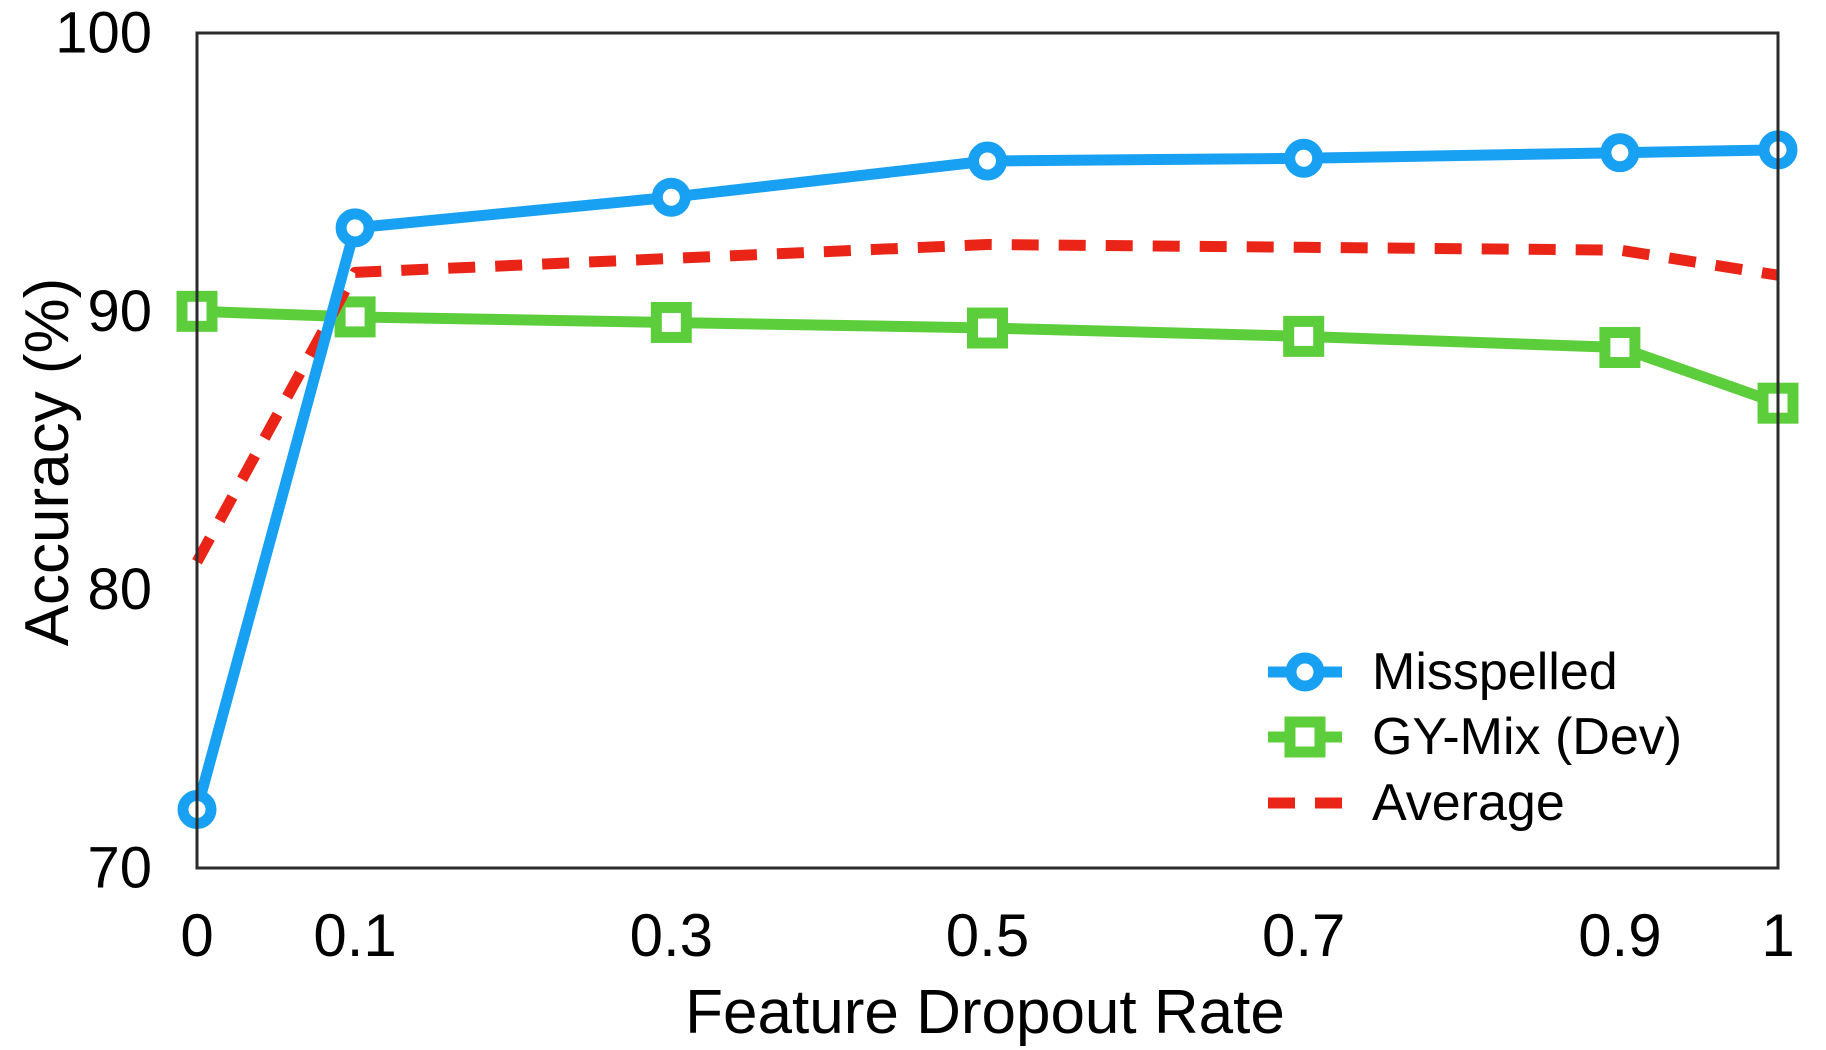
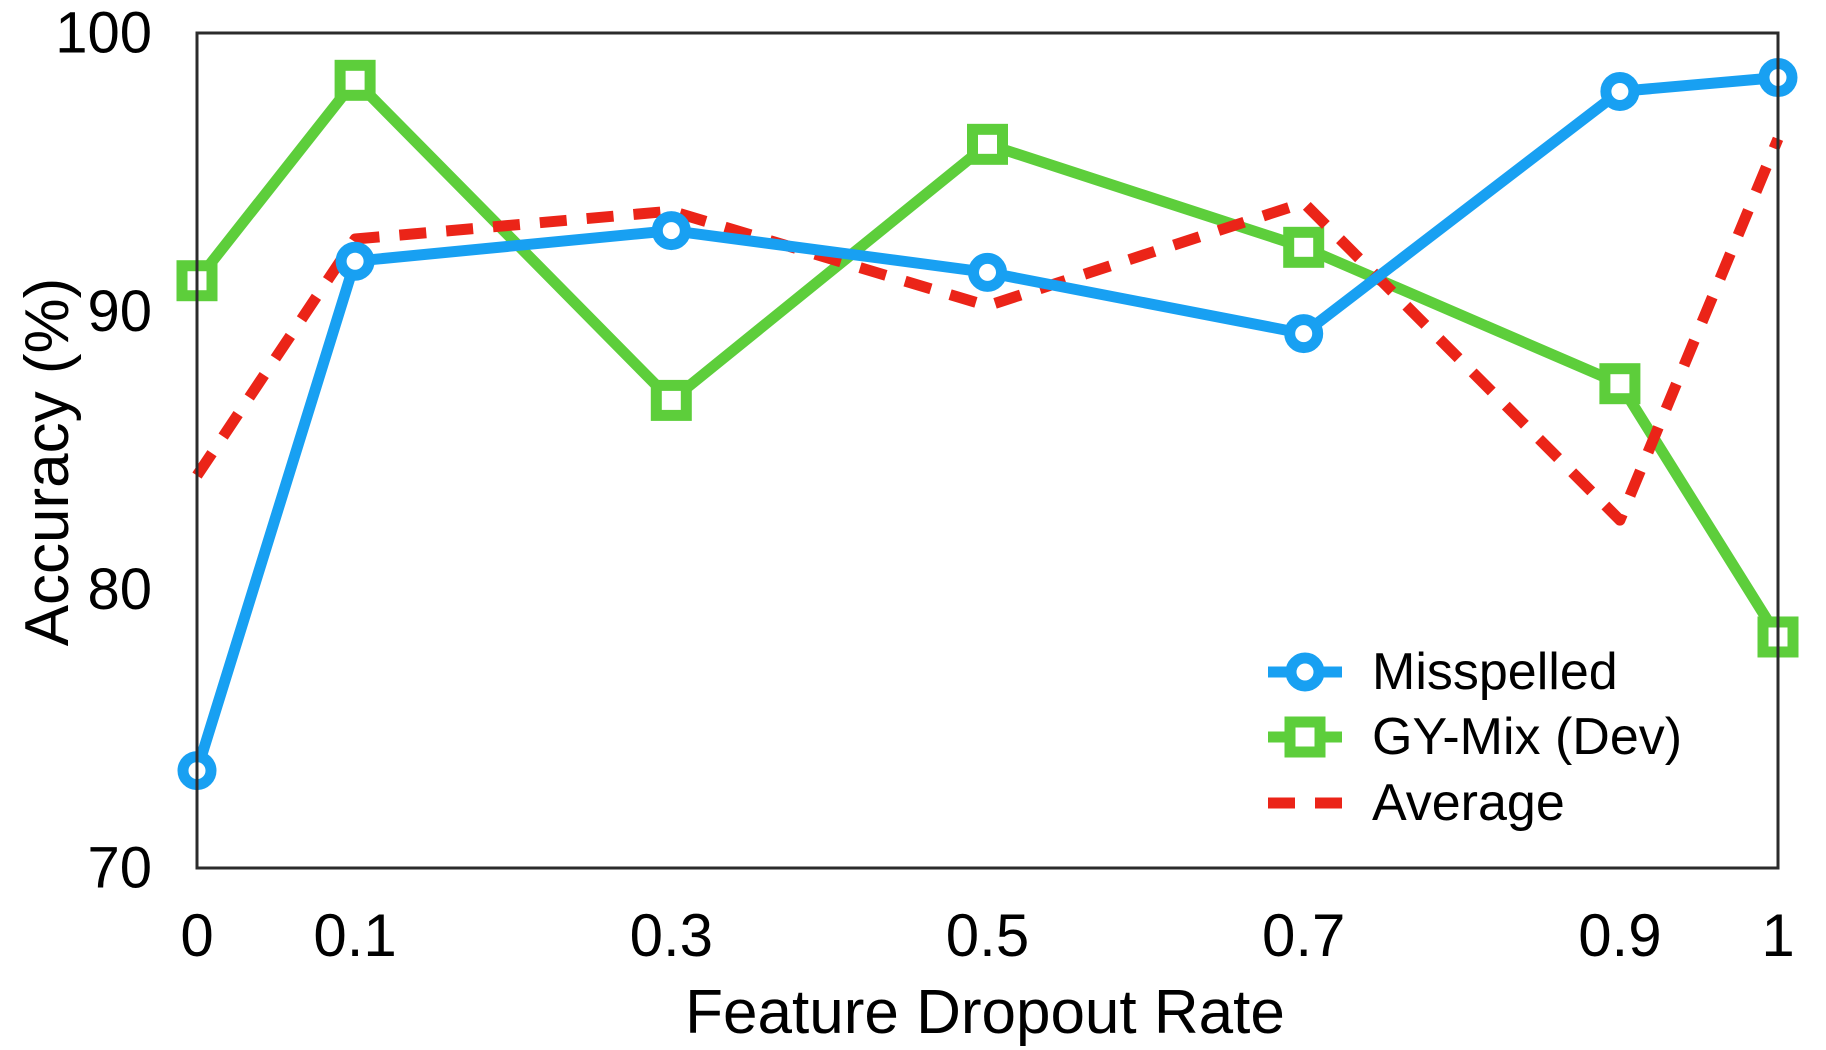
Misspelled/0: 72.1 -> 73.5
GY-Mix (Dev)/0: 90.0 -> 91.1
Average/0: 81.0 -> 84.1
Misspelled/0.1: 93.0 -> 91.8
GY-Mix (Dev)/0.1: 89.8 -> 98.3
Average/0.1: 91.4 -> 92.6
Misspelled/0.3: 94.1 -> 92.9
GY-Mix (Dev)/0.3: 89.6 -> 86.8
Average/0.3: 91.9 -> 93.6
Misspelled/0.5: 95.4 -> 91.4
GY-Mix (Dev)/0.5: 89.4 -> 96.0
Average/0.5: 92.4 -> 90.2
Misspelled/0.7: 95.5 -> 89.2
GY-Mix (Dev)/0.7: 89.1 -> 92.3
Average/0.7: 92.3 -> 93.9
Misspelled/0.9: 95.7 -> 97.9
GY-Mix (Dev)/0.9: 88.7 -> 87.4
Average/0.9: 92.2 -> 82.5
Misspelled/1: 95.8 -> 98.4
GY-Mix (Dev)/1: 86.7 -> 78.3
Average/1: 91.3 -> 96.2
